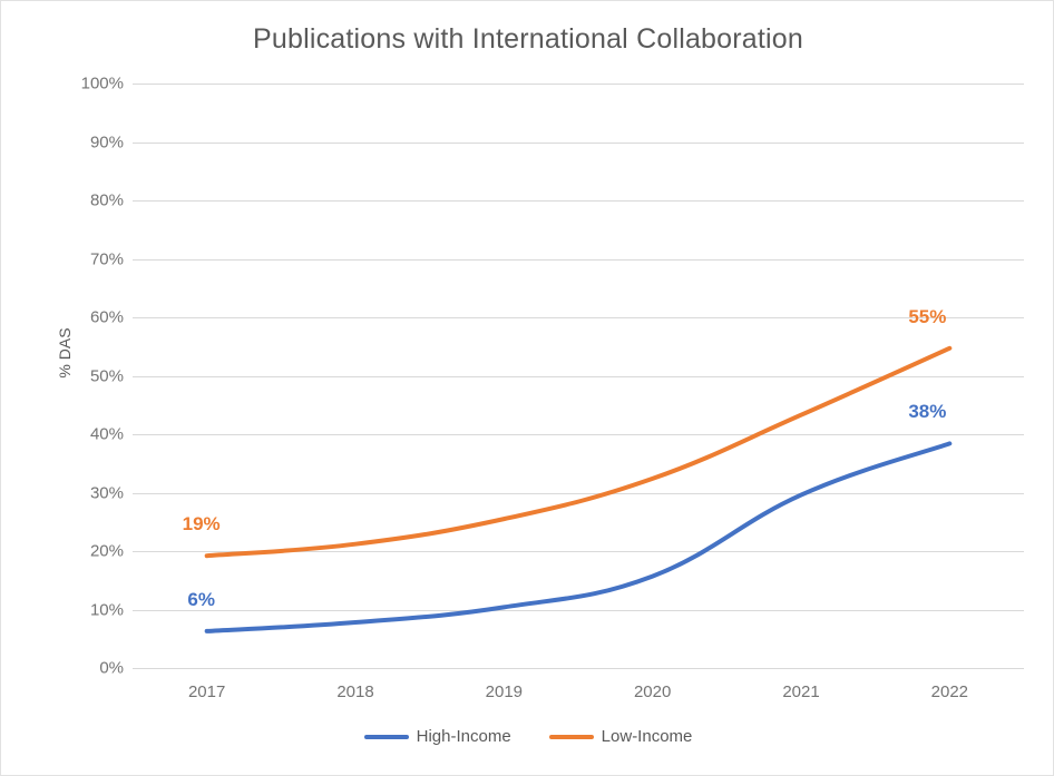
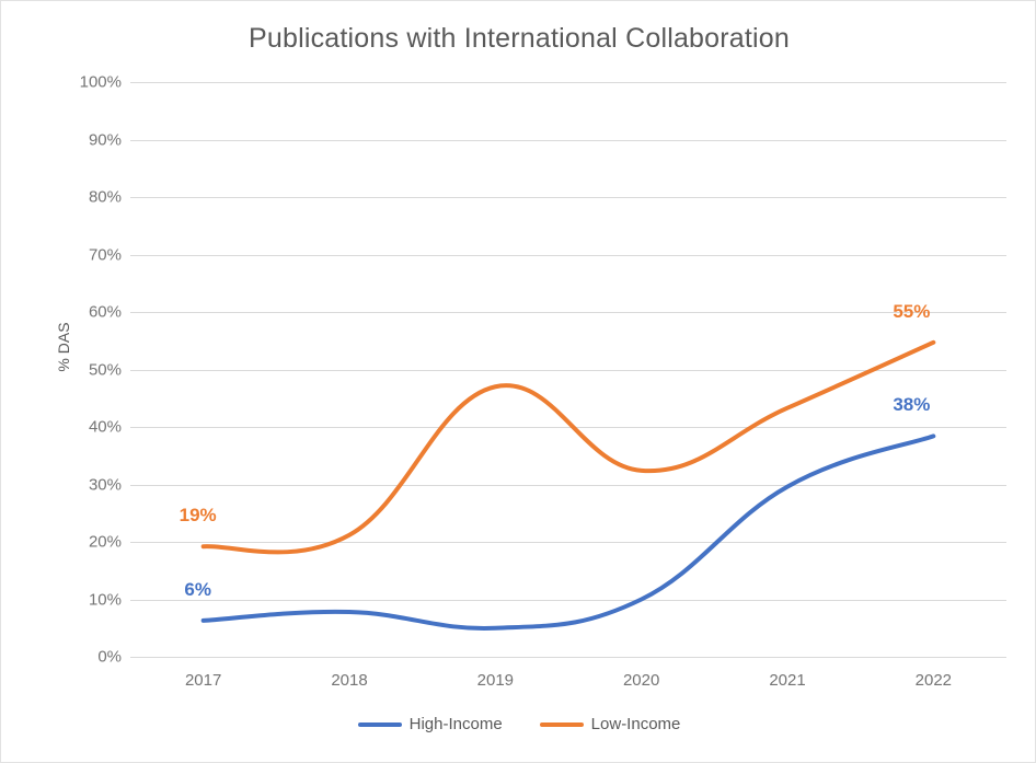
High-Income/2019: 10% -> 5%
Low-Income/2019: 26% -> 47%
High-Income/2020: 16% -> 10%
